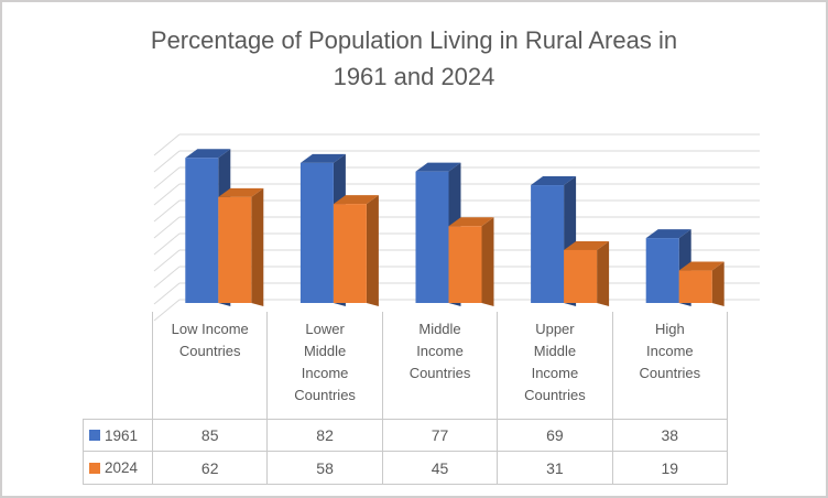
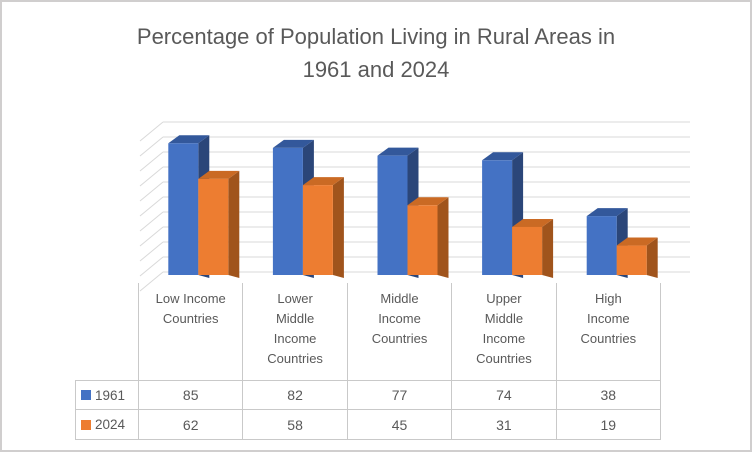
1961/Upper Middle Income Countries: 69 -> 74
